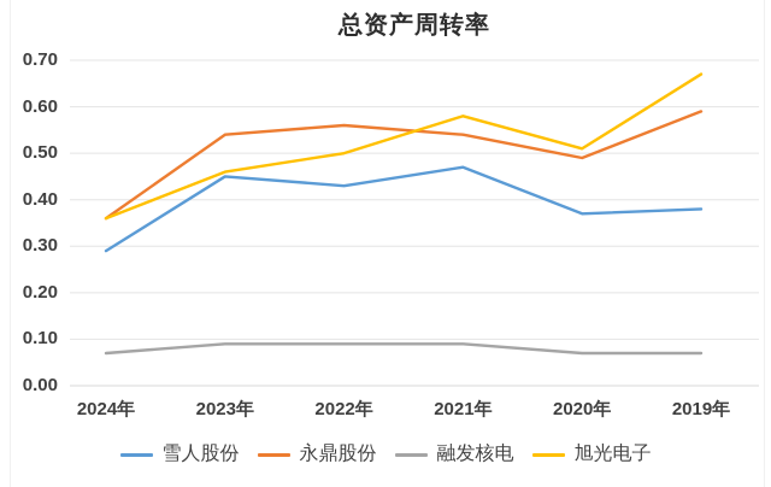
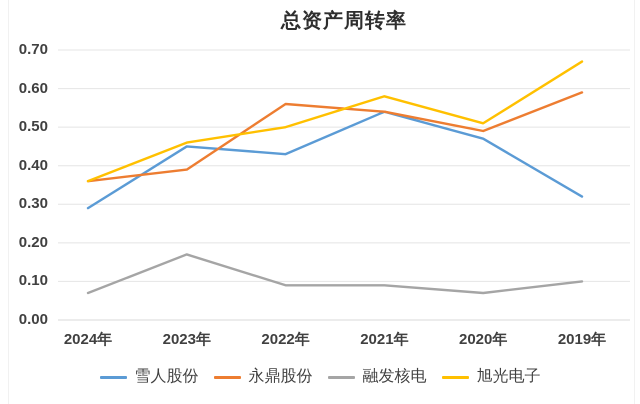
永鼎股份/2023年: 0.54 -> 0.39
融发核电/2023年: 0.09 -> 0.17
雪人股份/2021年: 0.47 -> 0.54
雪人股份/2020年: 0.37 -> 0.47
雪人股份/2019年: 0.38 -> 0.32
融发核电/2019年: 0.07 -> 0.10
